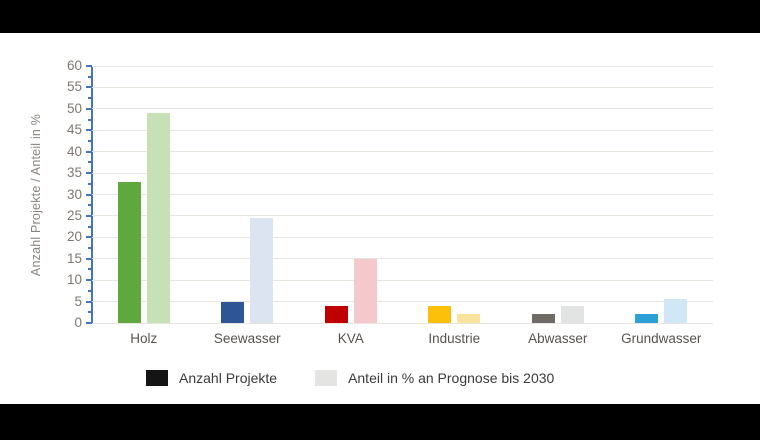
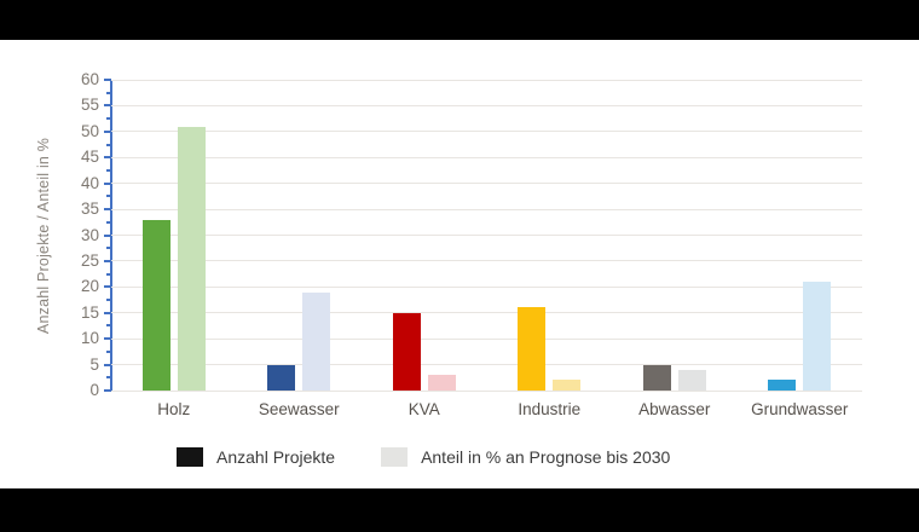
Anteil in % an Prognose bis 2030/Holz: 49 -> 51
Anteil in % an Prognose bis 2030/Seewasser: 24 -> 19
Anzahl Projekte/KVA: 4 -> 15
Anteil in % an Prognose bis 2030/KVA: 15 -> 3
Anzahl Projekte/Industrie: 4 -> 16
Anzahl Projekte/Abwasser: 2 -> 5
Anteil in % an Prognose bis 2030/Grundwasser: 6 -> 21
